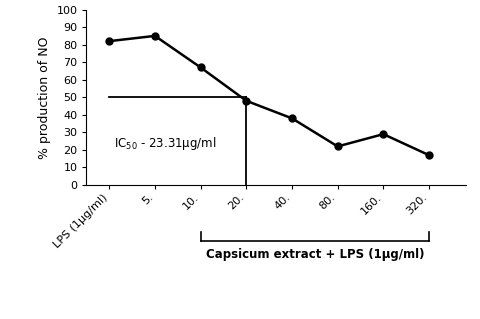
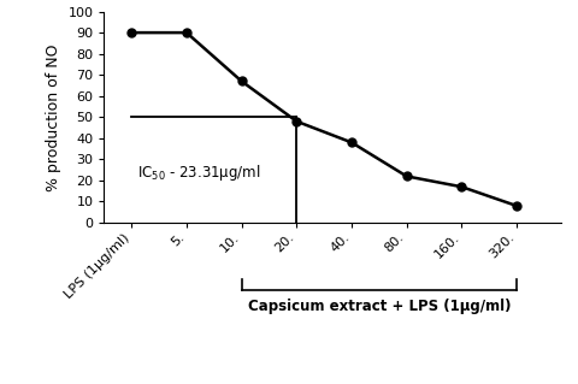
LPS (1μg/ml): 82 -> 90
5.: 85 -> 90
160.: 29 -> 17
320.: 17 -> 8
